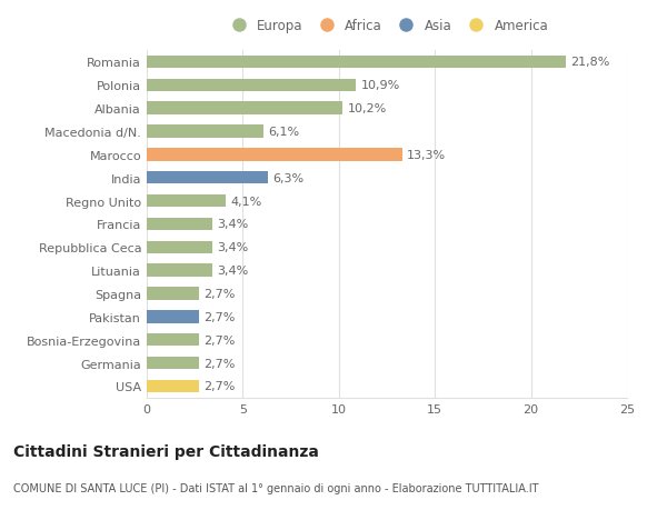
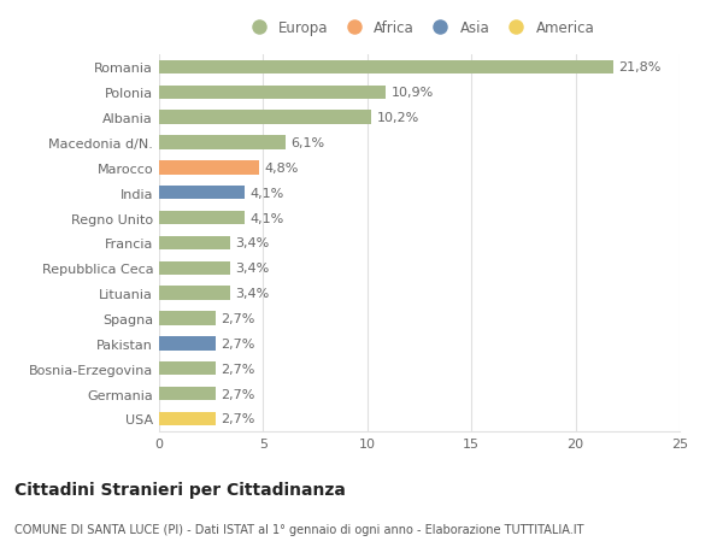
Marocco: 13,3% -> 4,8%
India: 6,3% -> 4,1%
